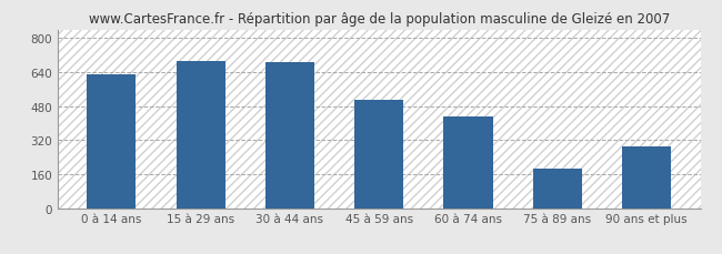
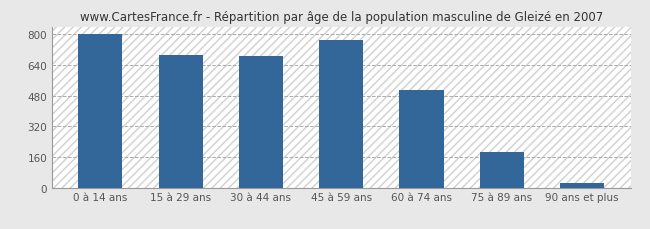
0 à 14 ans: 630 -> 800
45 à 59 ans: 510 -> 770
60 à 74 ans: 430 -> 510
90 ans et plus: 290 -> 20
